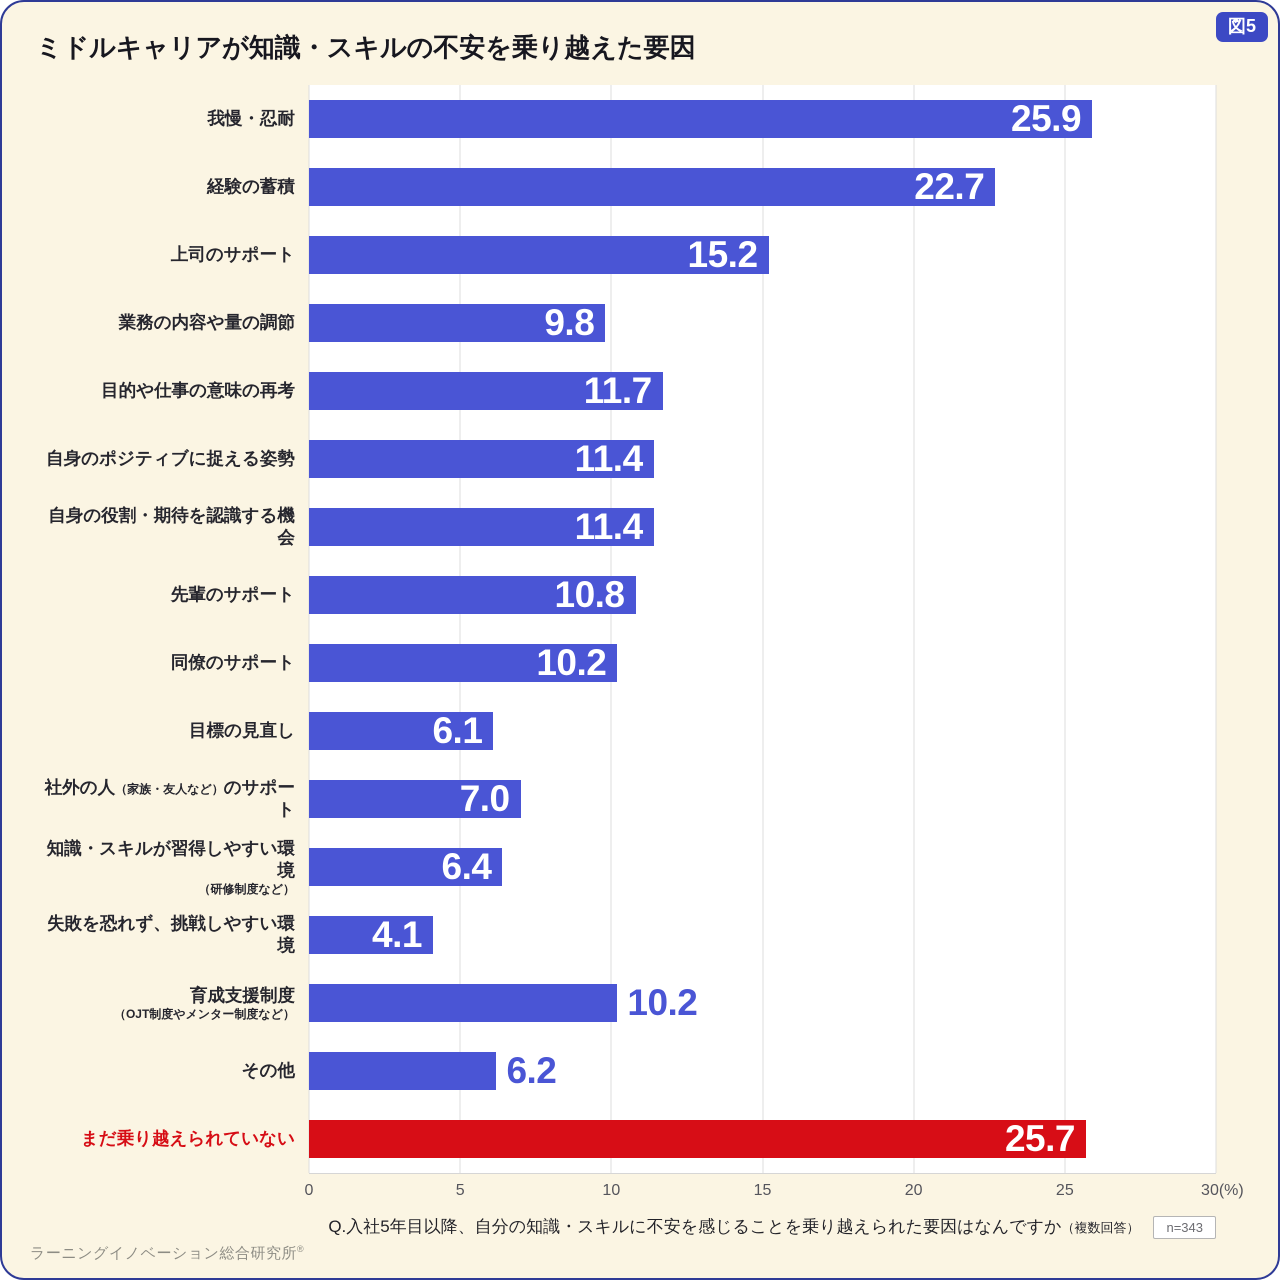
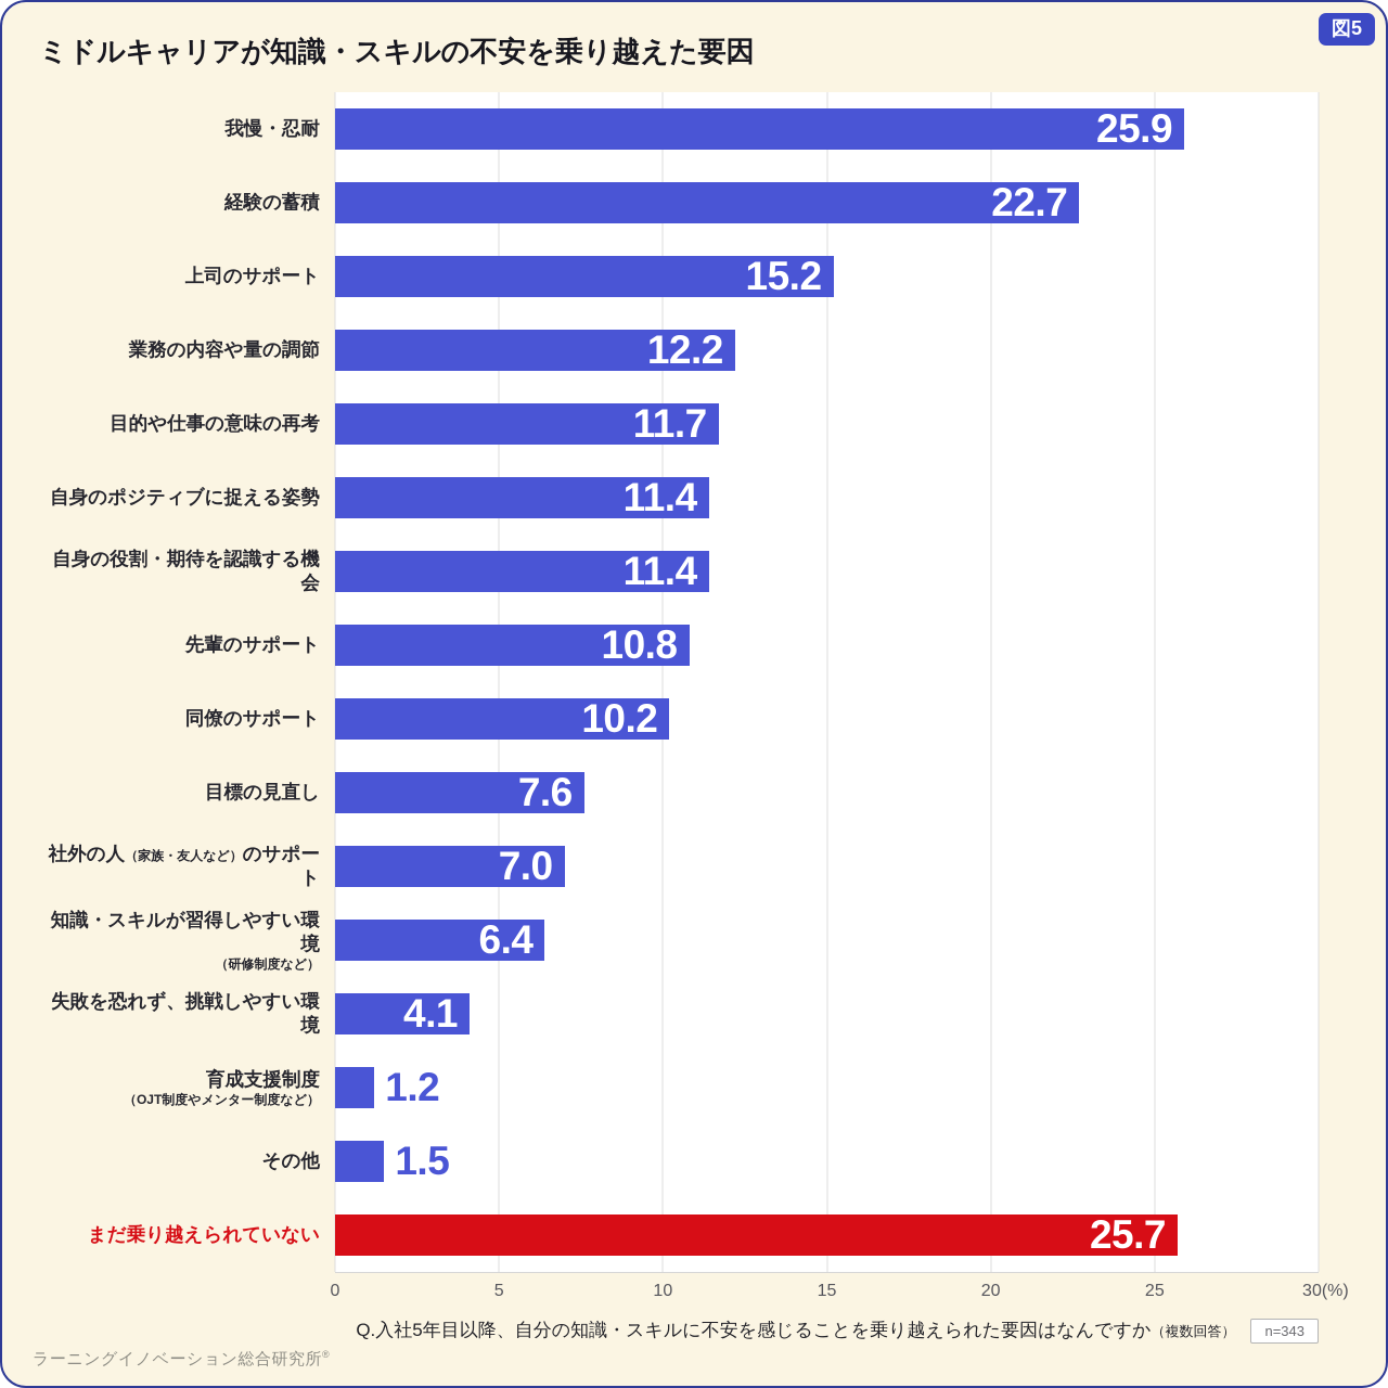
業務の内容や量の調節: 9.8 -> 12.2
目標の見直し: 6.1 -> 7.6
育成支援制度: 10.2 -> 1.2
その他: 6.2 -> 1.5
